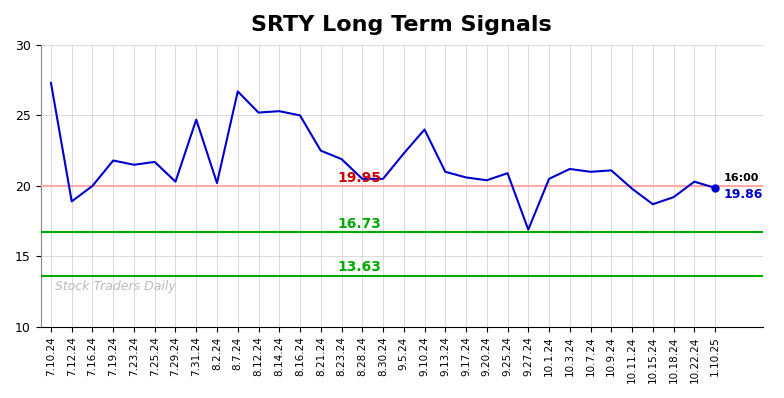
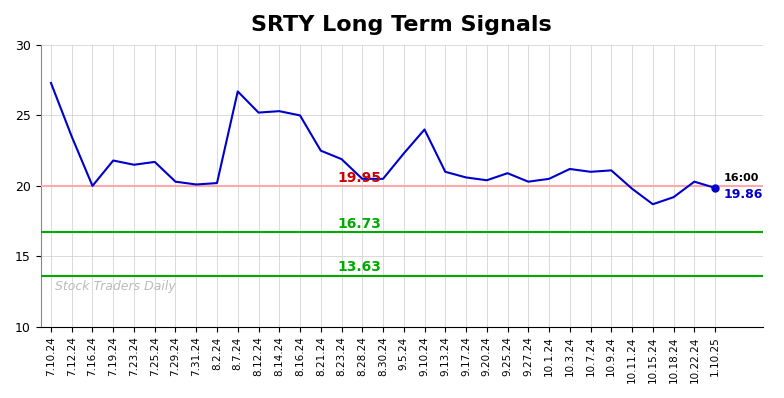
7.12.24: 18.9 -> 23.5
7.31.24: 24.7 -> 20.1
9.27.24: 16.9 -> 20.3
